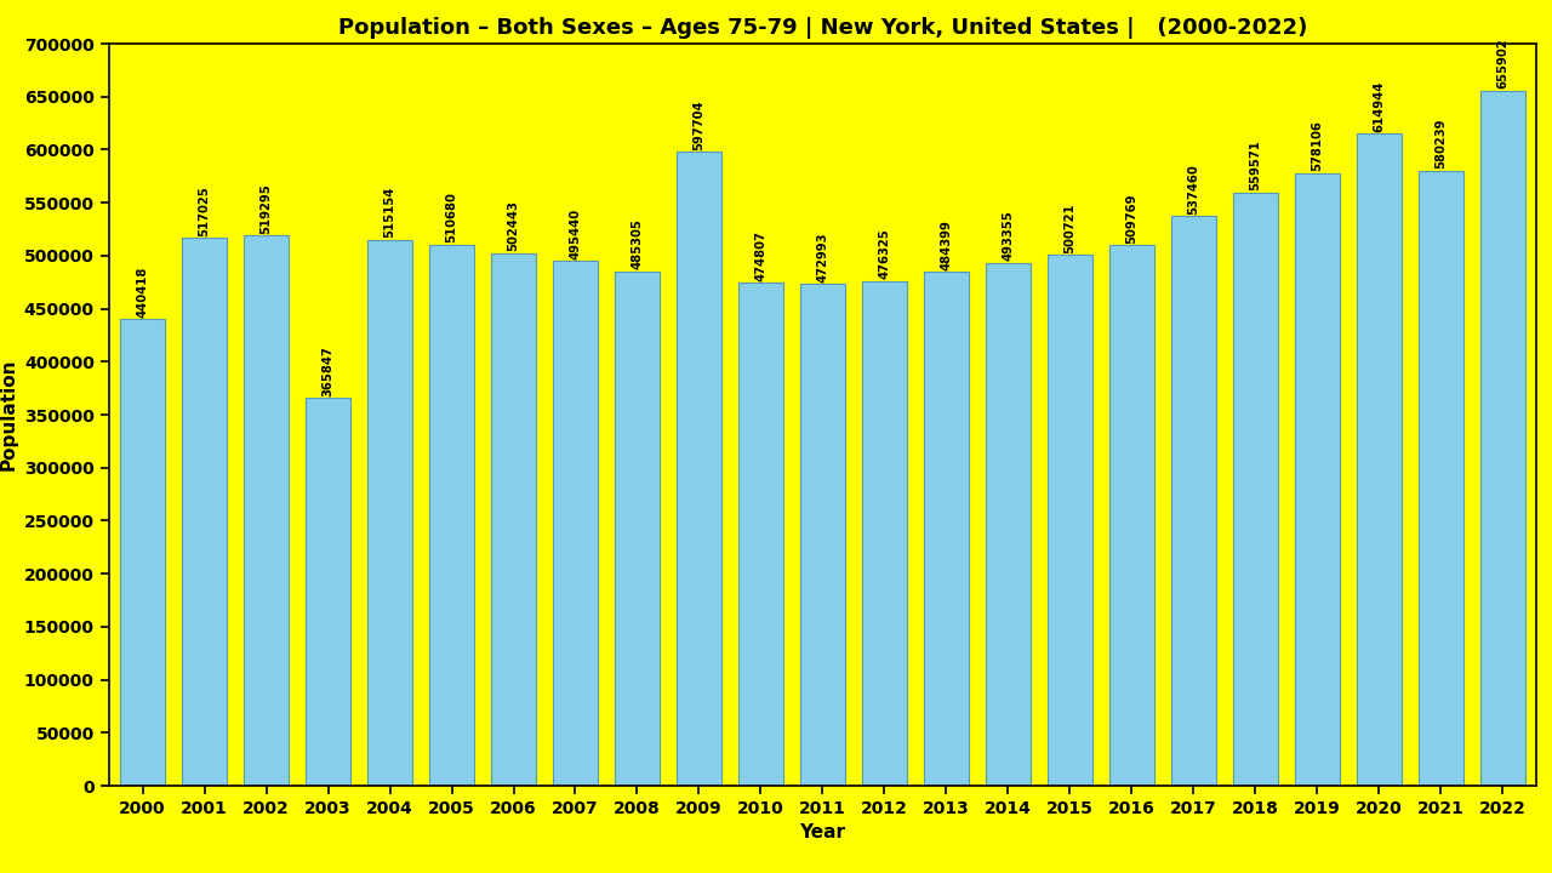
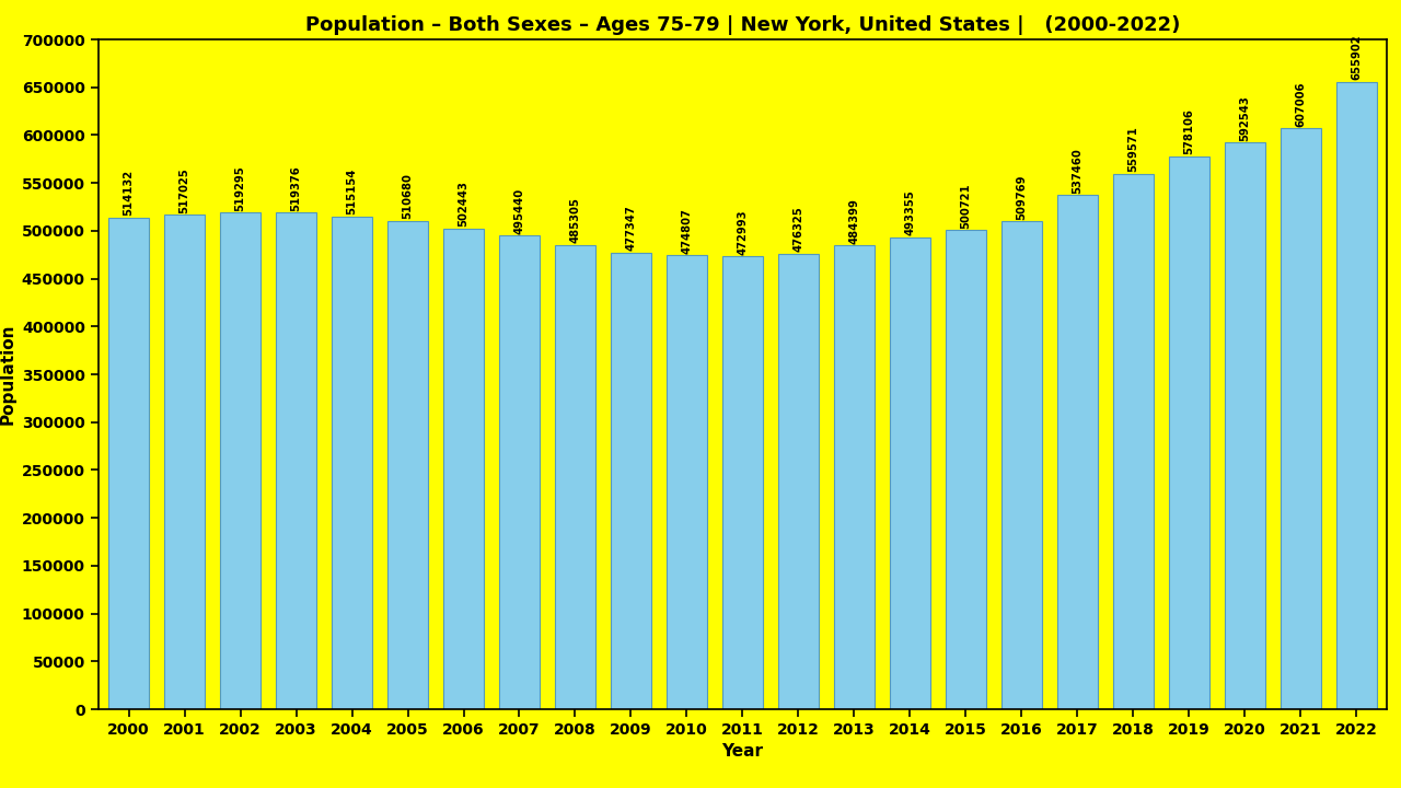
2000: 440418 -> 514132
2003: 365847 -> 519376
2009: 597704 -> 477347
2020: 614944 -> 592543
2021: 580239 -> 607006
